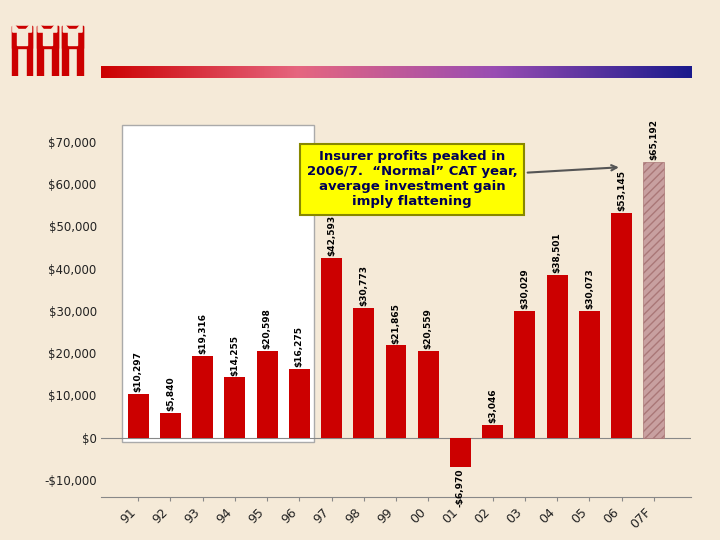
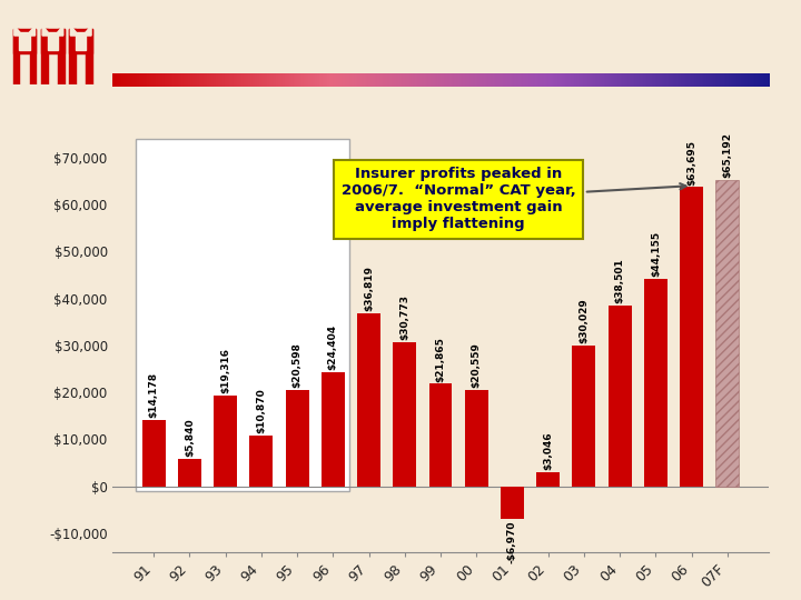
91: $10,297 -> $14,178
94: $14,255 -> $10,870
96: $16,275 -> $24,404
97: $42,593 -> $36,819
05: $30,073 -> $44,155
06: $53,145 -> $63,695
